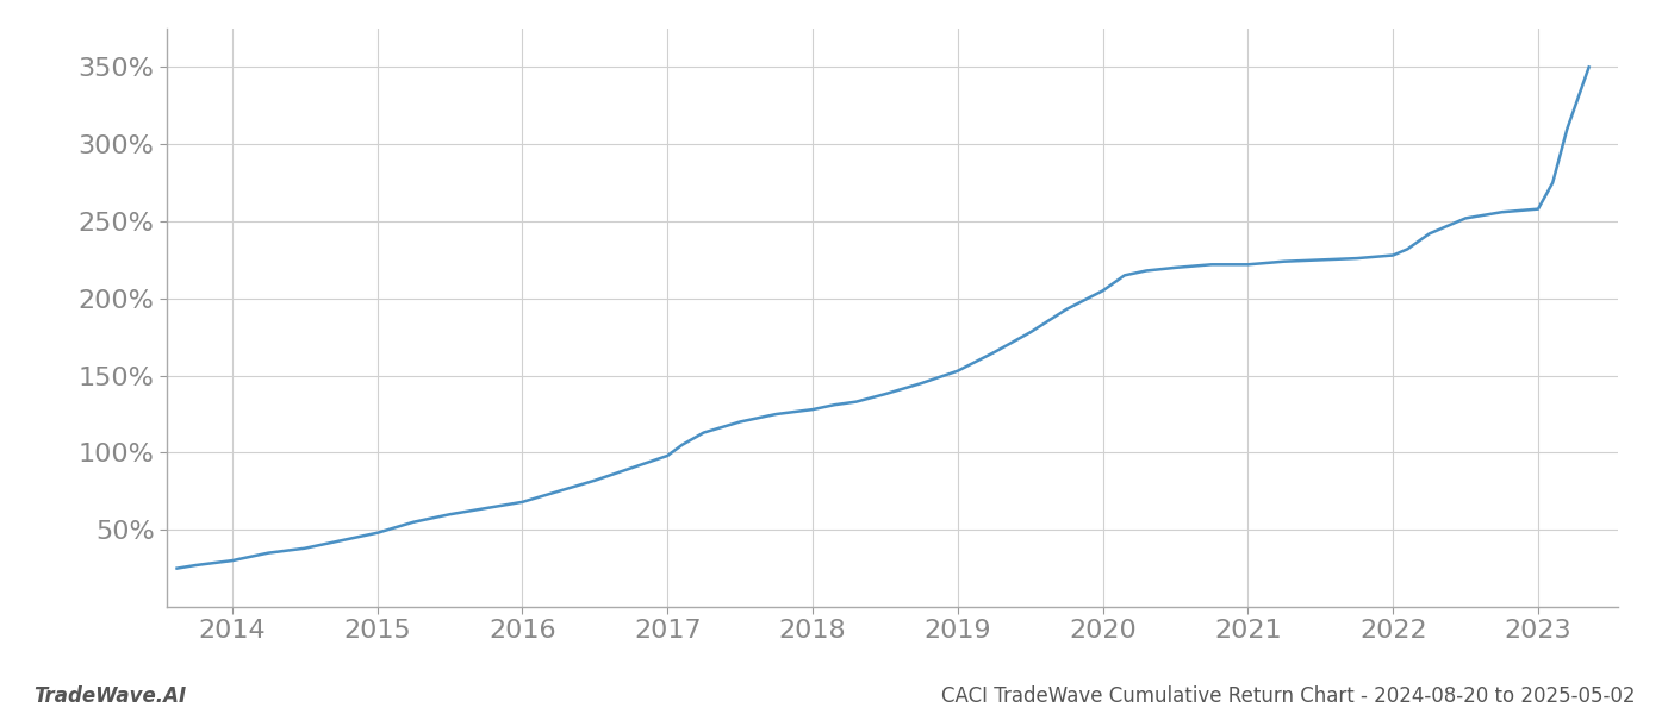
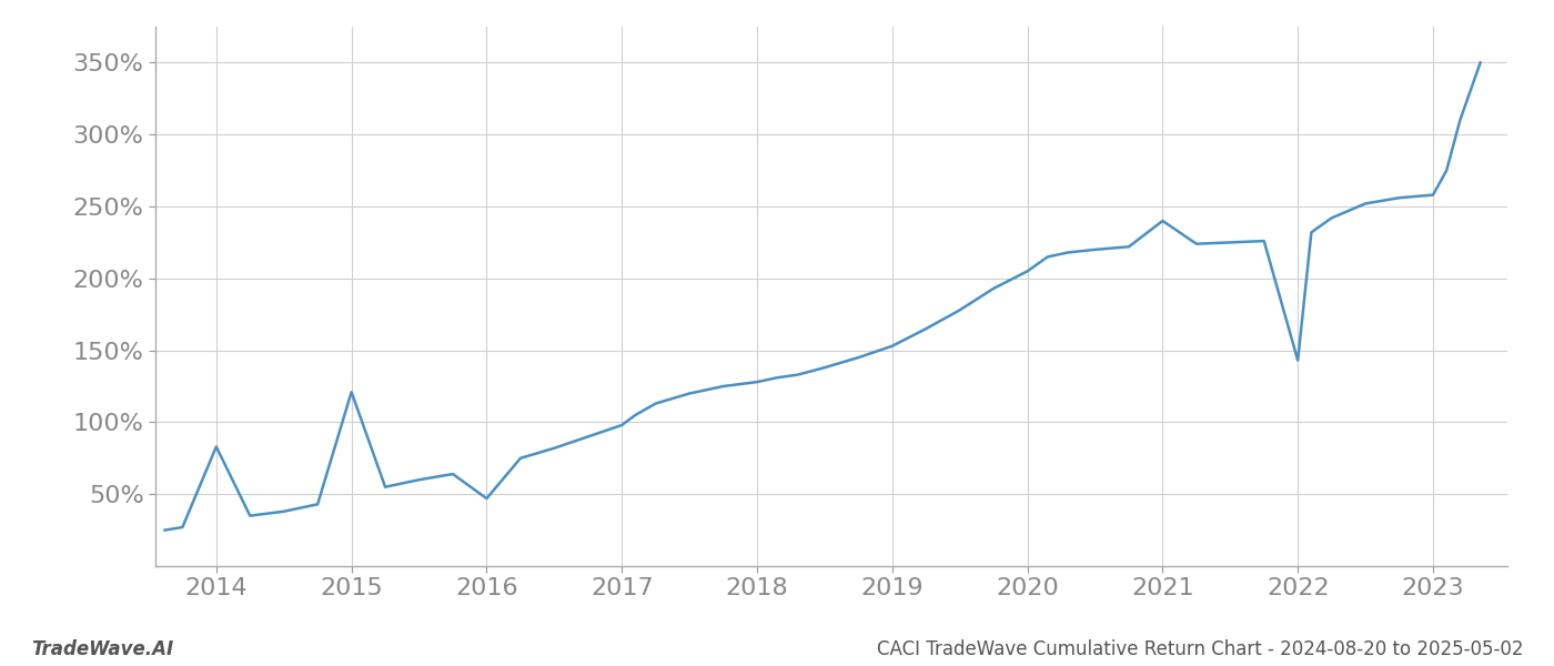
2014: 30% -> 83%
2015: 48% -> 121%
2016: 68% -> 47%
2021: 222% -> 240%
2022: 228% -> 143%
